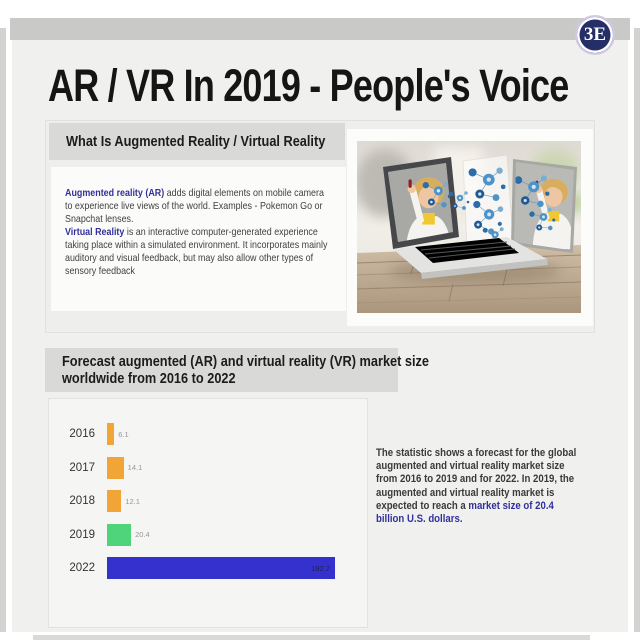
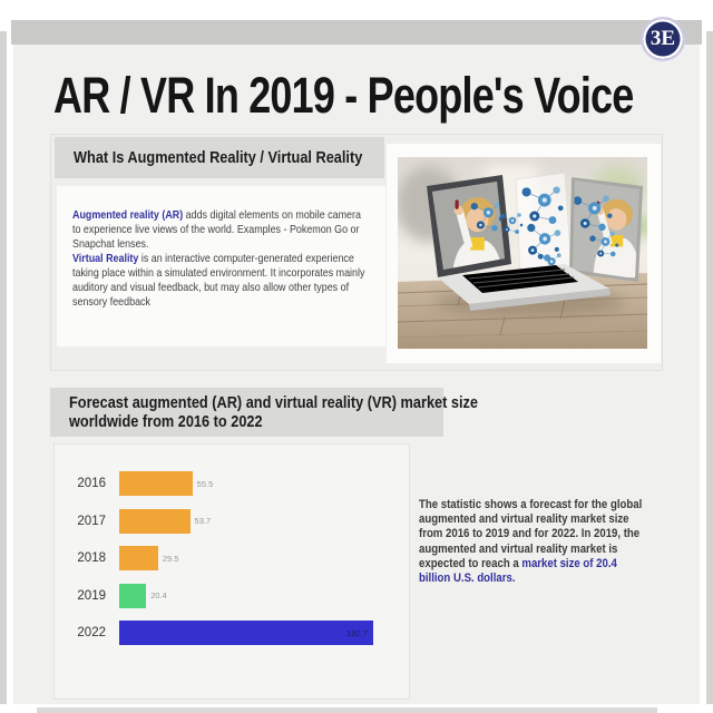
2016: 6.1 -> 55.5
2017: 14.1 -> 53.7
2018: 12.1 -> 29.5
